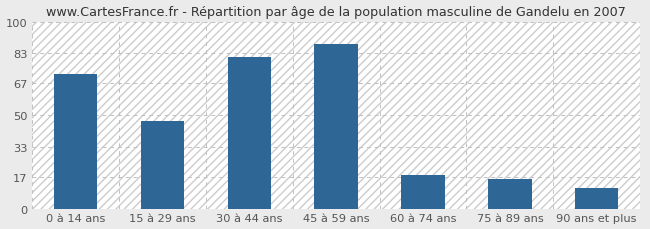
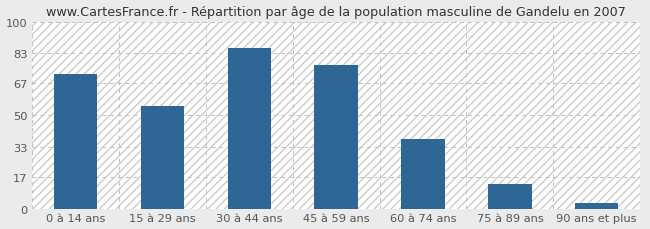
15 à 29 ans: 47 -> 55
30 à 44 ans: 81 -> 86
45 à 59 ans: 88 -> 77
60 à 74 ans: 18 -> 37
75 à 89 ans: 16 -> 13
90 ans et plus: 11 -> 3
